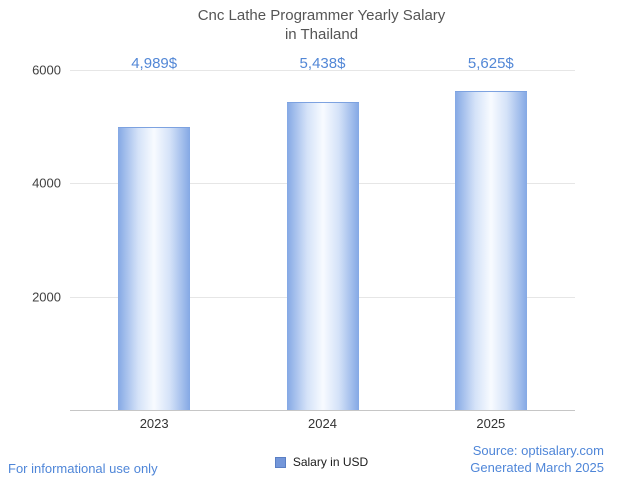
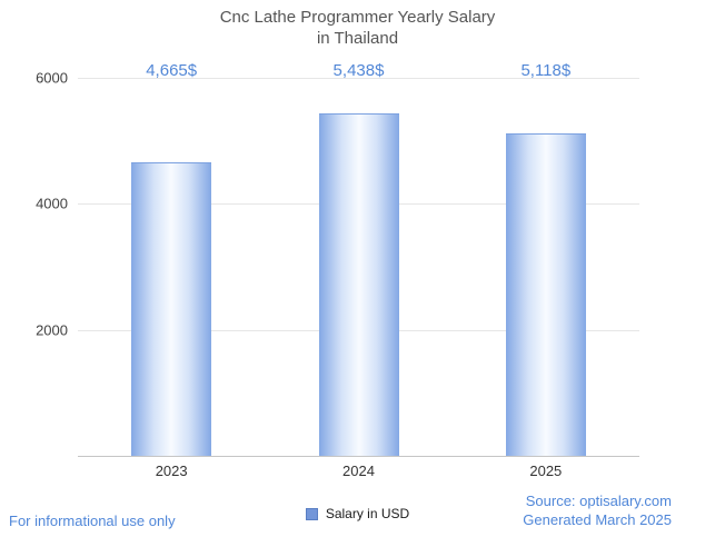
2023: 4,989 -> 4,665
2025: 5,625 -> 5,118
